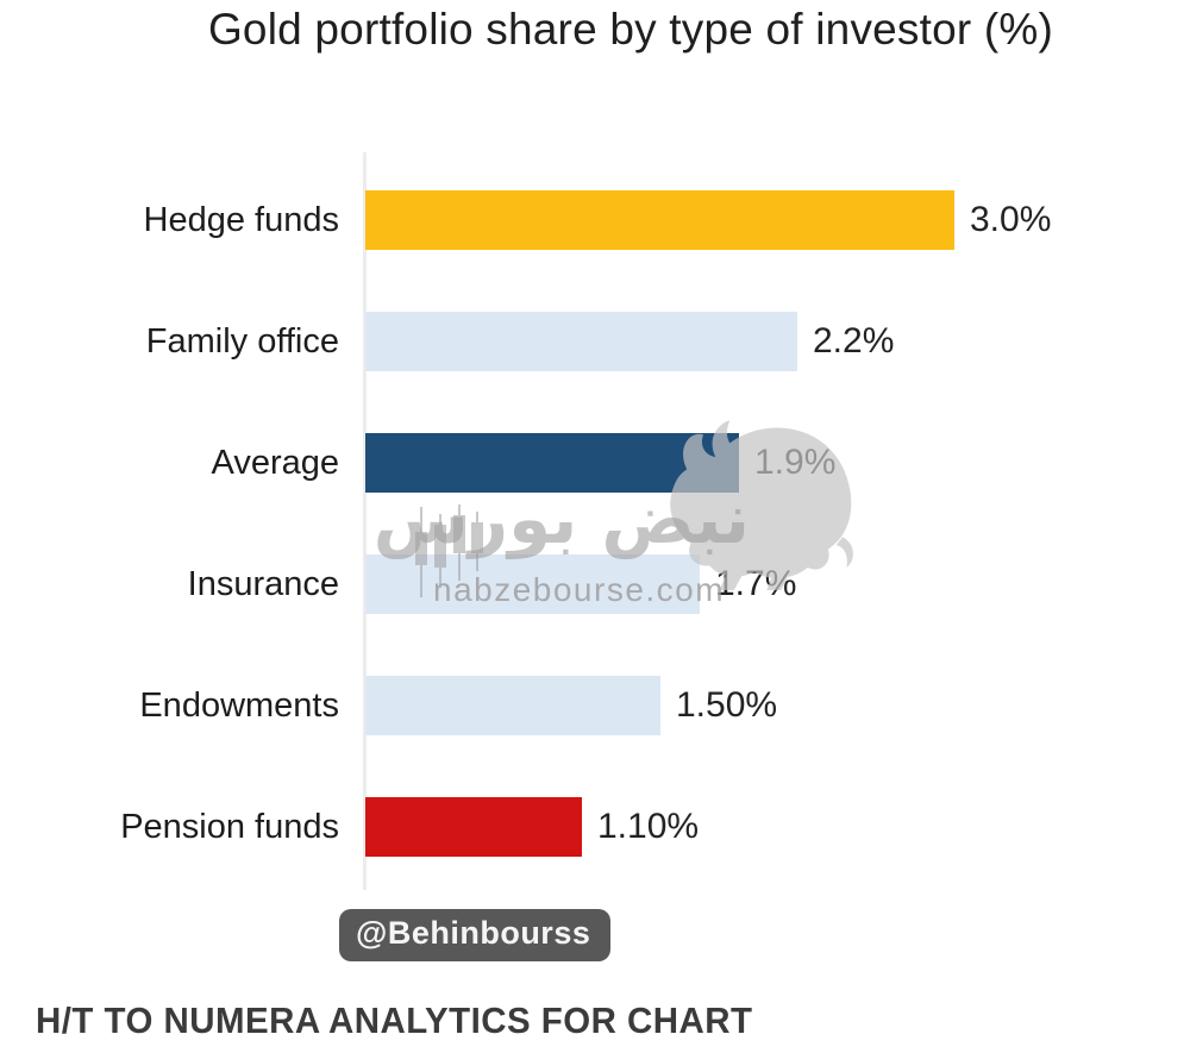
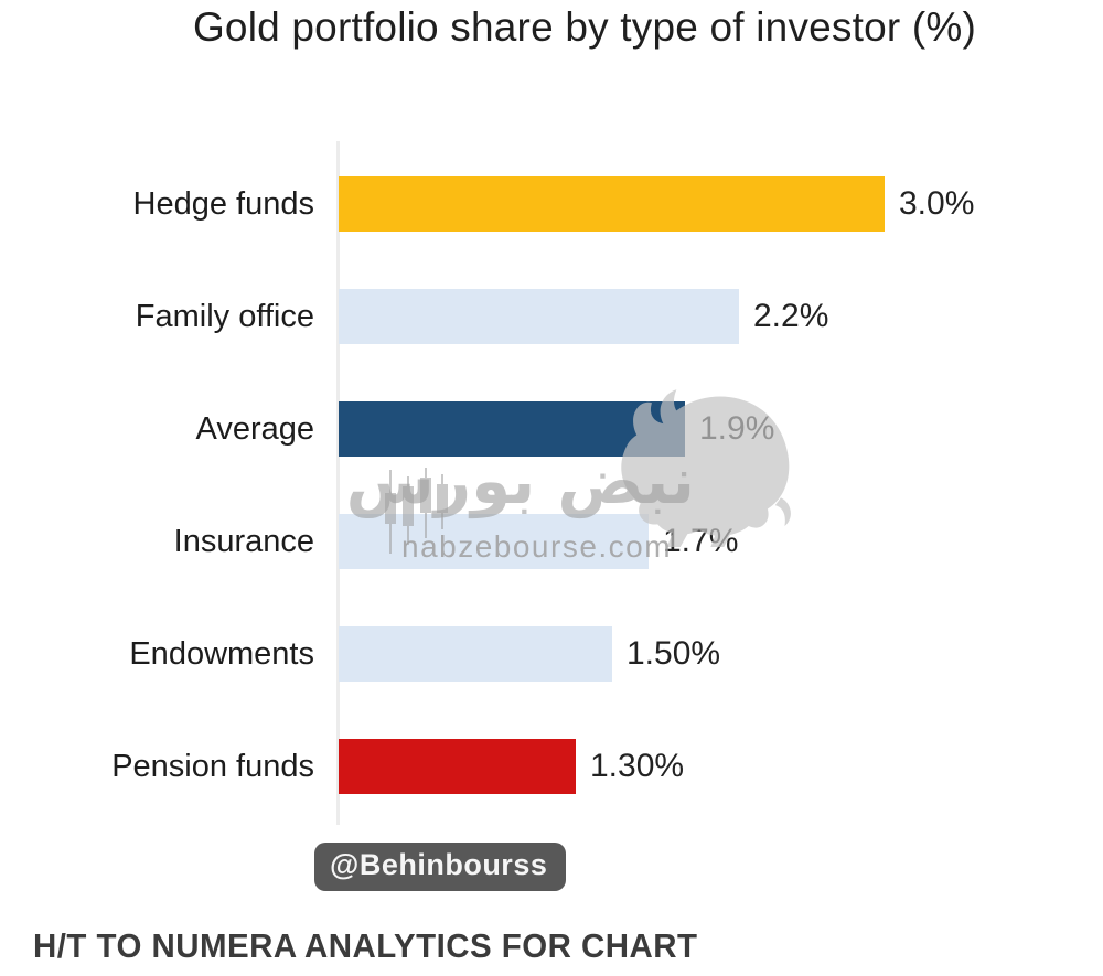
Pension funds: 1.10% -> 1.30%
